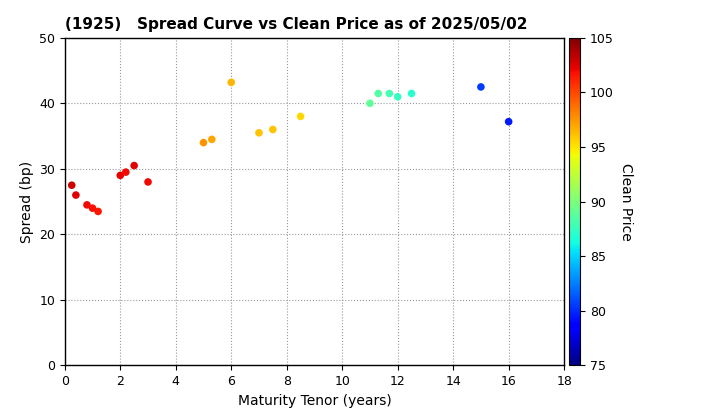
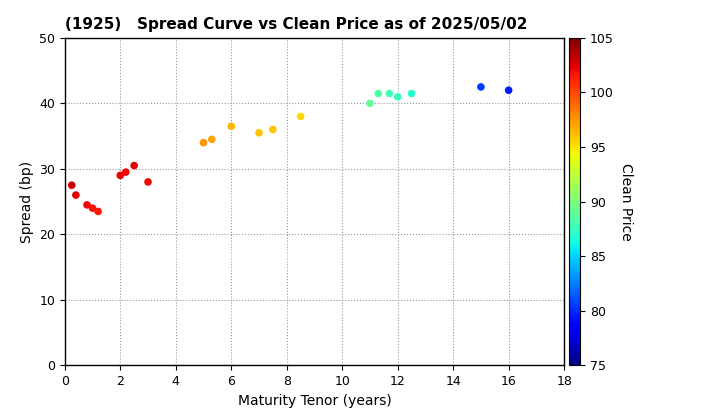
6: 43.2 -> 36.5
16: 37.2 -> 42.0
